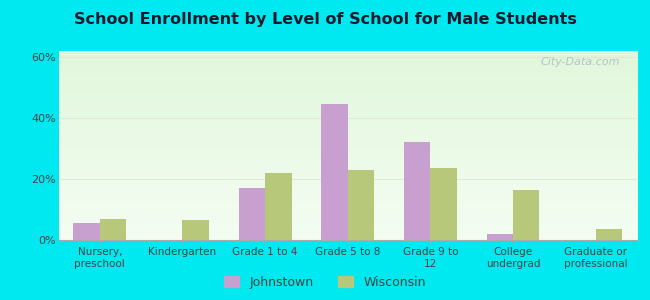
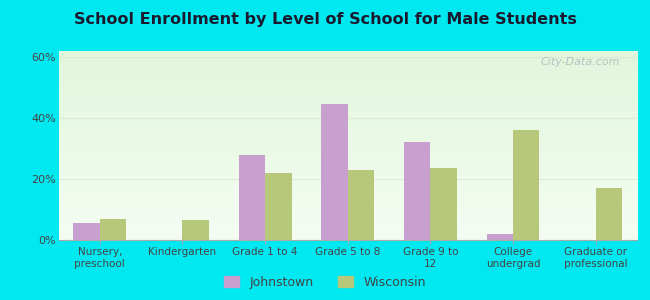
Johnstown/Grade 1 to 4: 17.0% -> 28.0%
Wisconsin/College undergrad: 16.5% -> 36.0%
Wisconsin/Graduate or professional: 3.5% -> 17.0%
